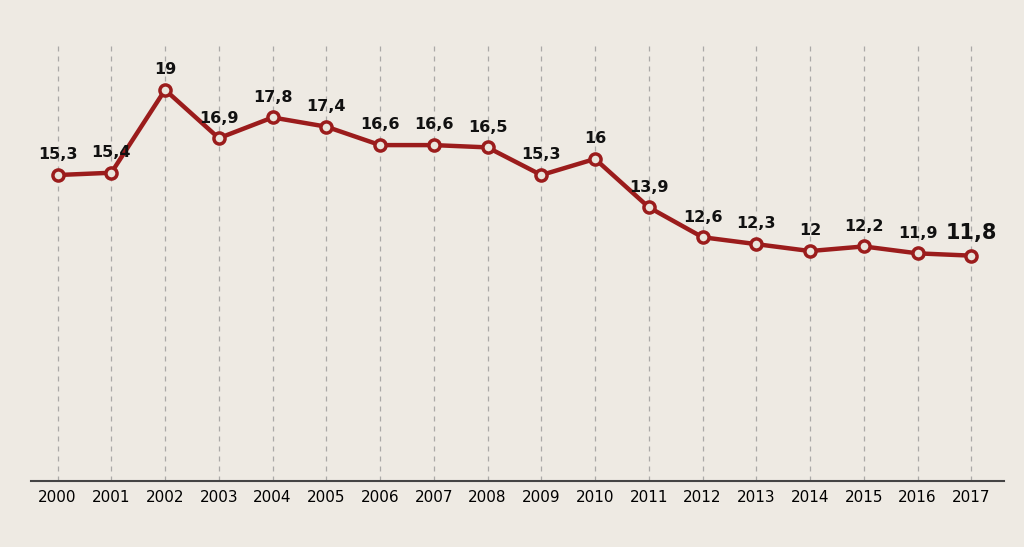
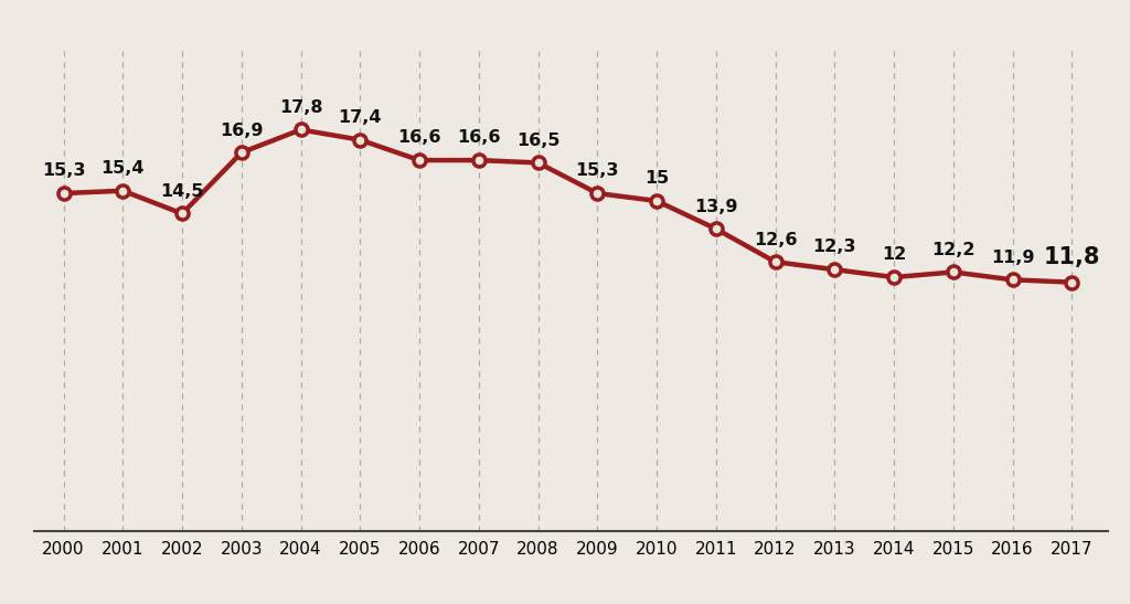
2002: 19 -> 14,5
2010: 16 -> 15
